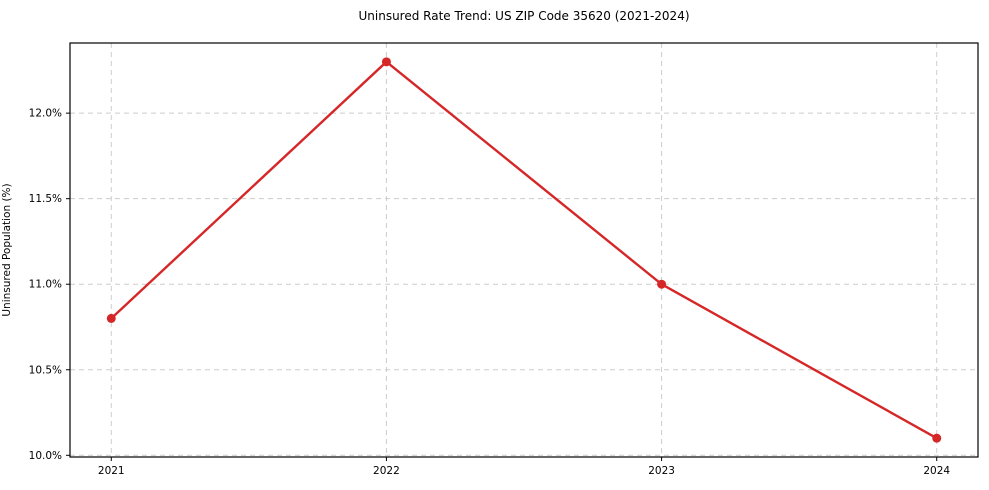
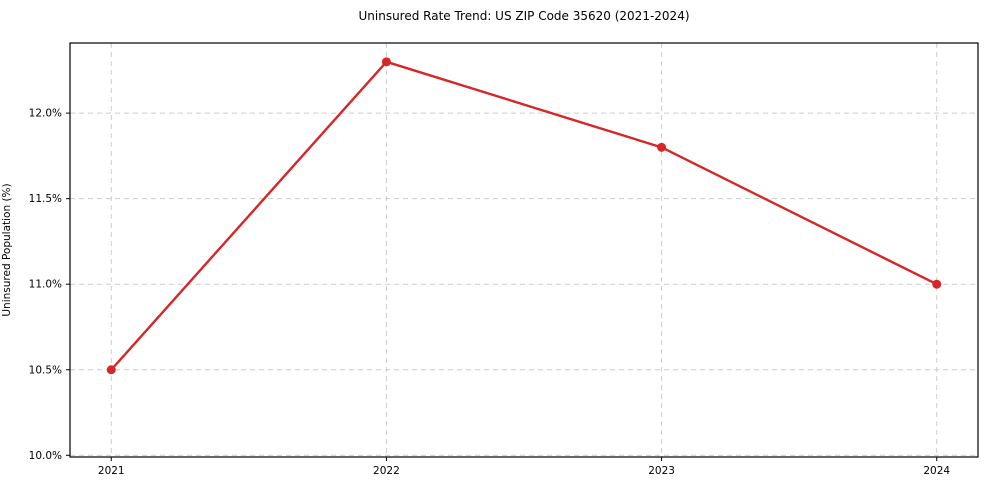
2021: 10.8% -> 10.5%
2023: 11.0% -> 11.8%
2024: 10.1% -> 11.0%
